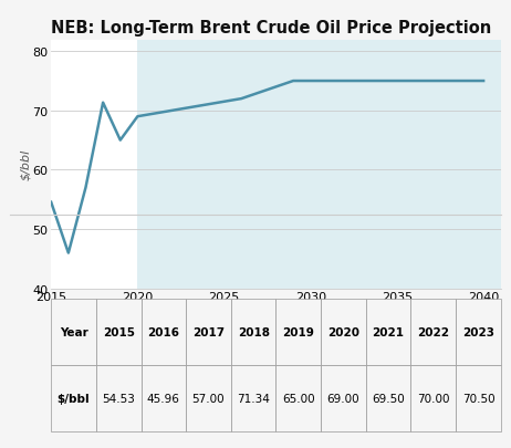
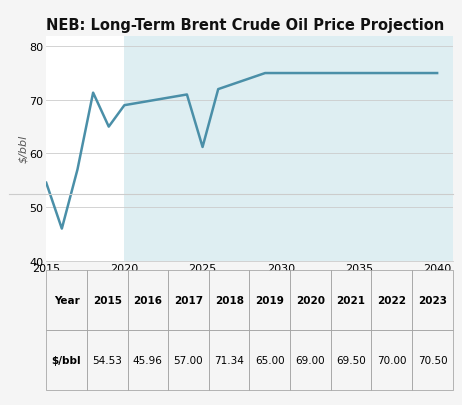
2025: 71.5 -> 61.2
